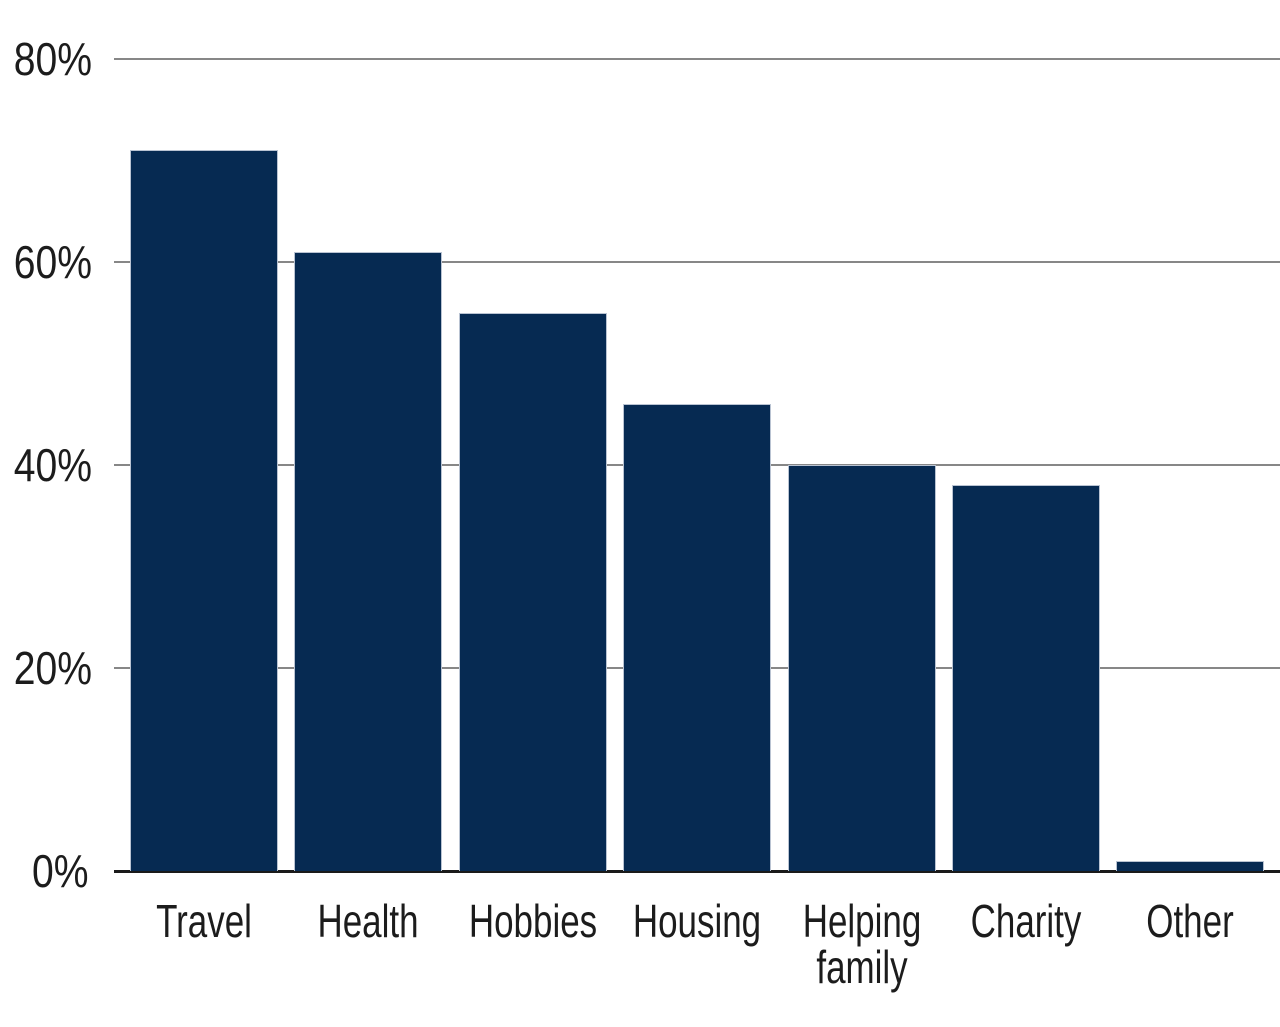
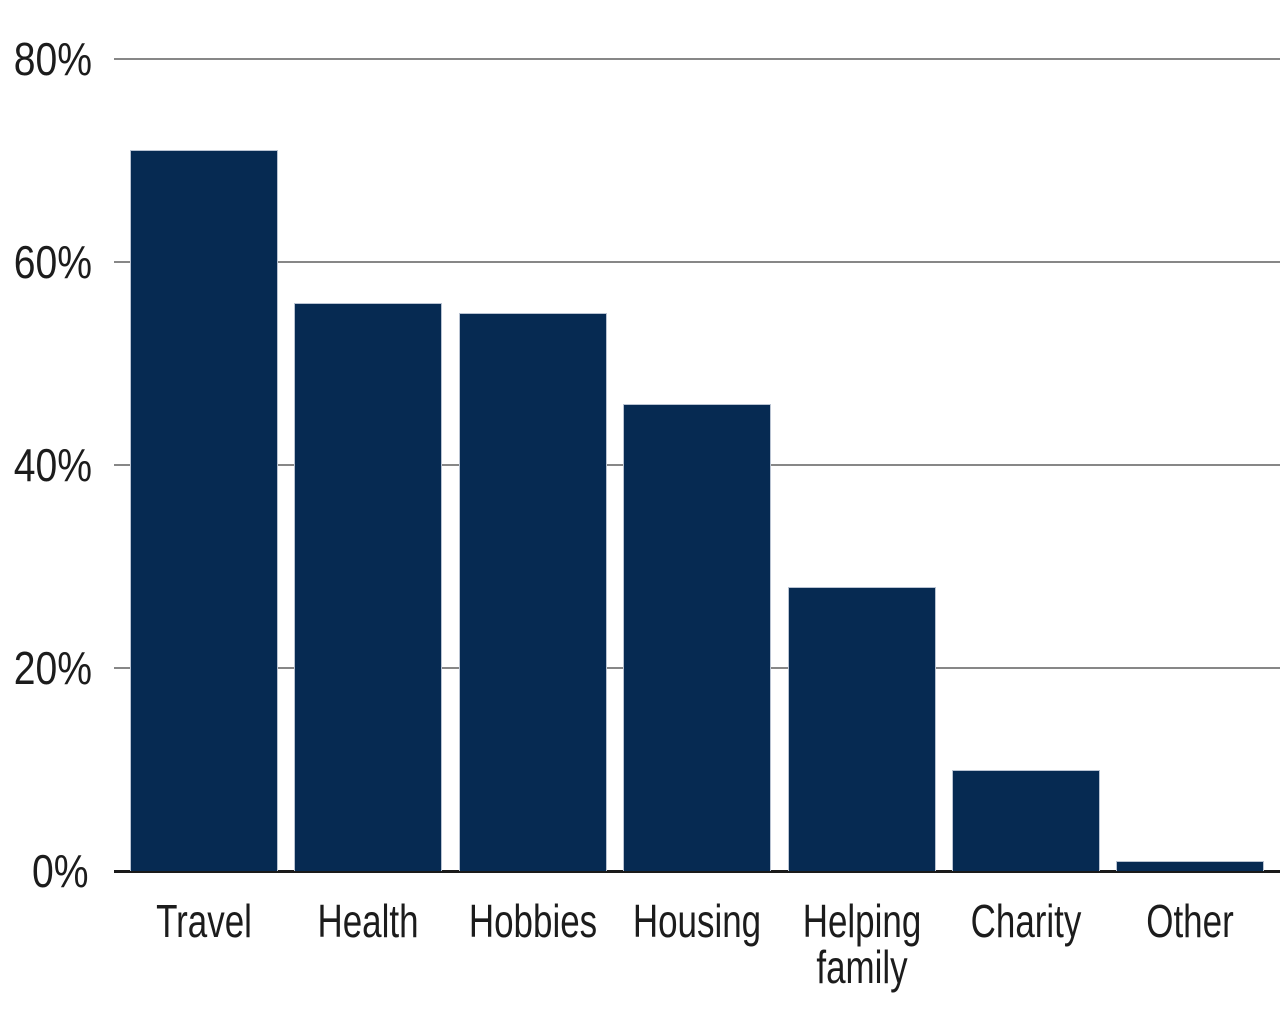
Health: 61% -> 56%
Helping family: 40% -> 28%
Charity: 38% -> 10%
